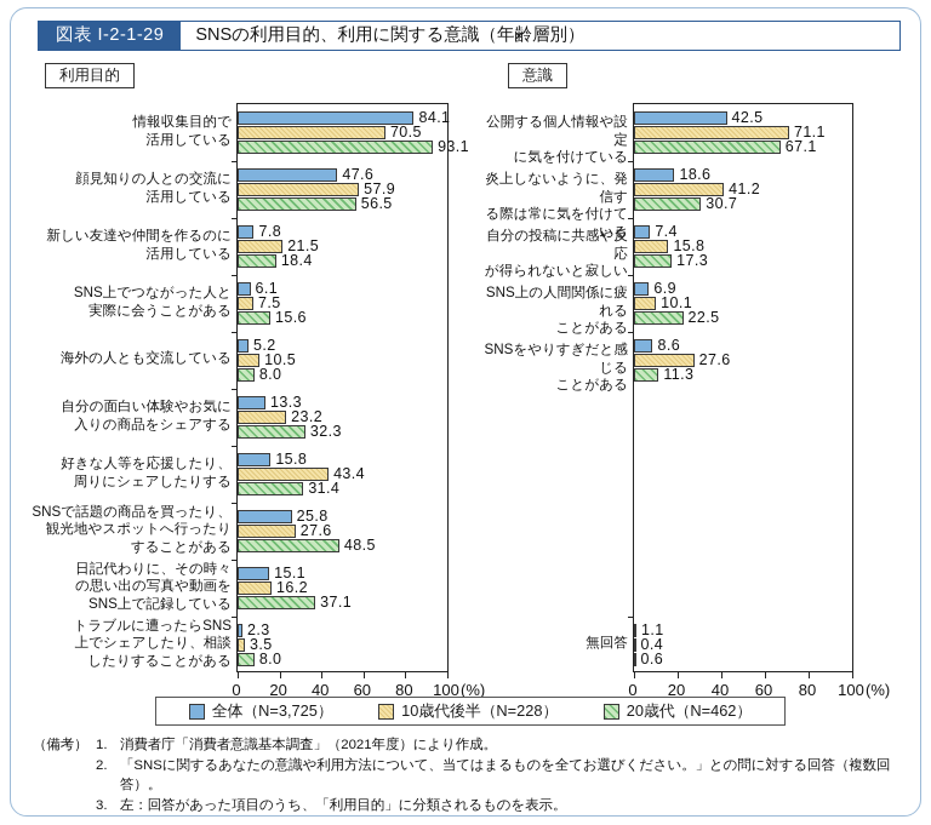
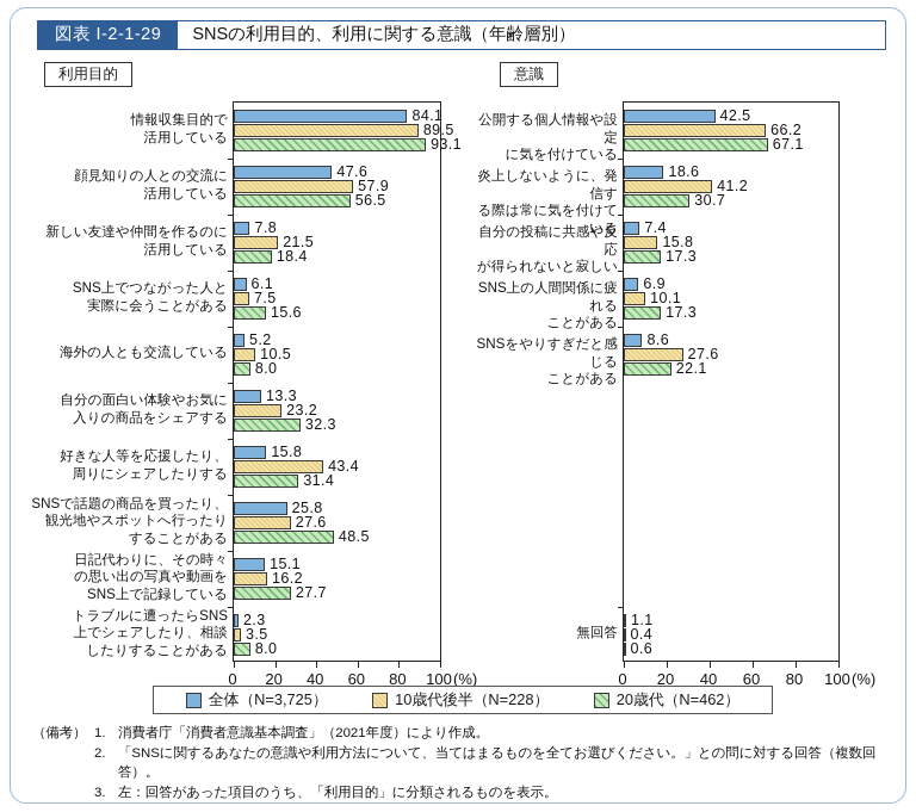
利用目的/10歳代後半（N=228）/情報収集目的で 活用している: 70.5 -> 89.5
利用目的/20歳代（N=462）/日記代わりに、その時々 の思い出の写真や動画を SNS上で記録している: 37.1 -> 27.7
意識/10歳代後半（N=228）/公開する個人情報や設定 に気を付けている: 71.1 -> 66.2
意識/20歳代（N=462）/SNS上の人間関係に疲れる ことがある: 22.5 -> 17.3
意識/20歳代（N=462）/SNSをやりすぎだと感じる ことがある: 11.3 -> 22.1
